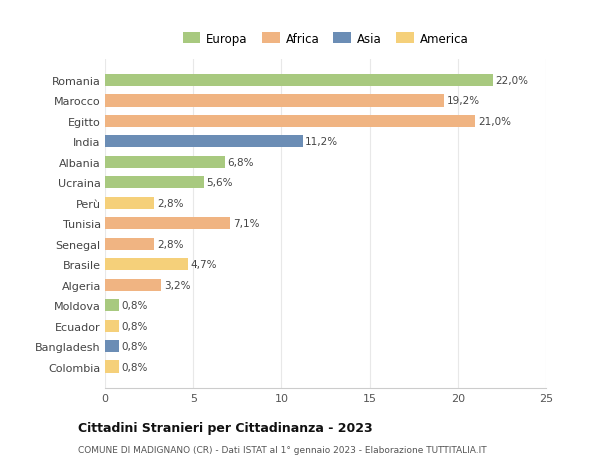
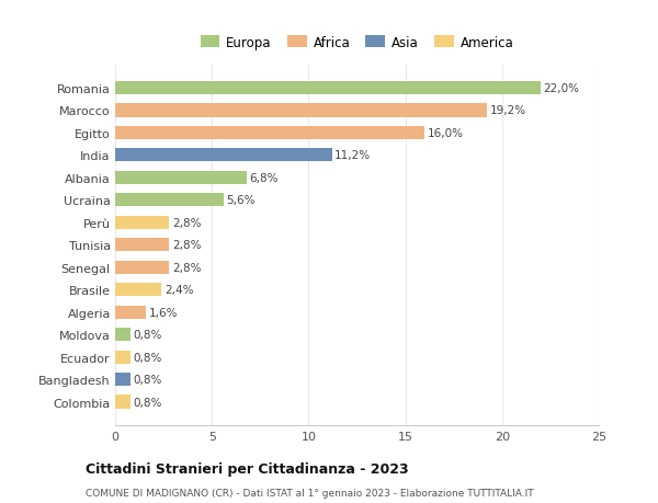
Egitto: 21,0% -> 16,0%
Tunisia: 7,1% -> 2,8%
Brasile: 4,7% -> 2,4%
Algeria: 3,2% -> 1,6%
